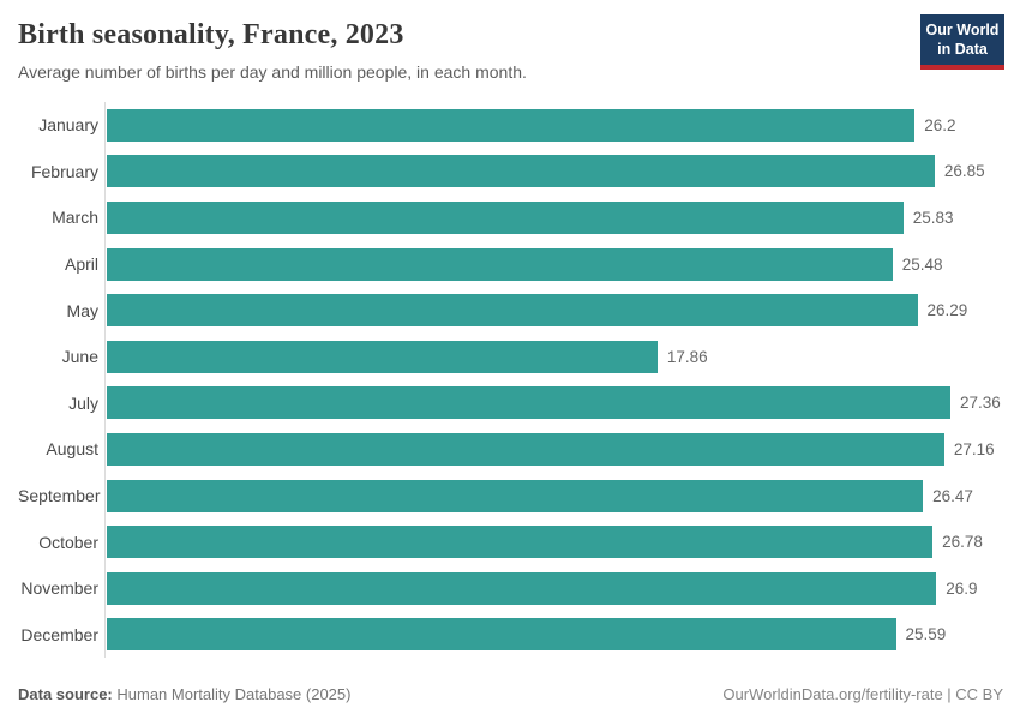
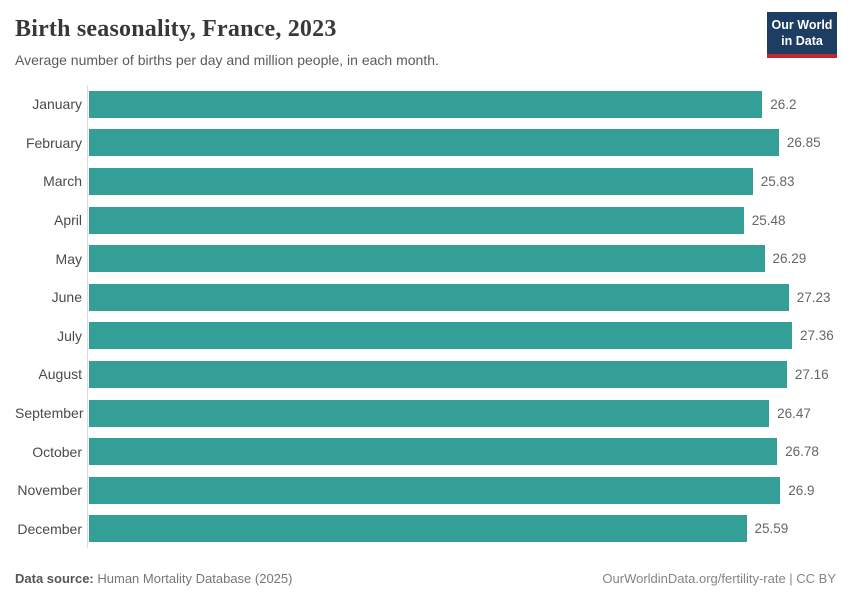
June: 17.86 -> 27.23
